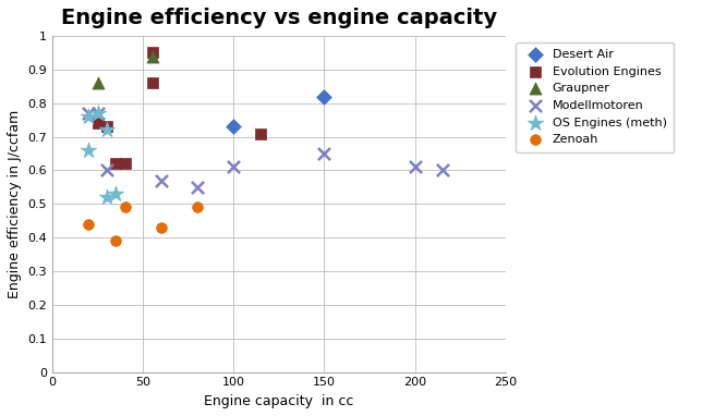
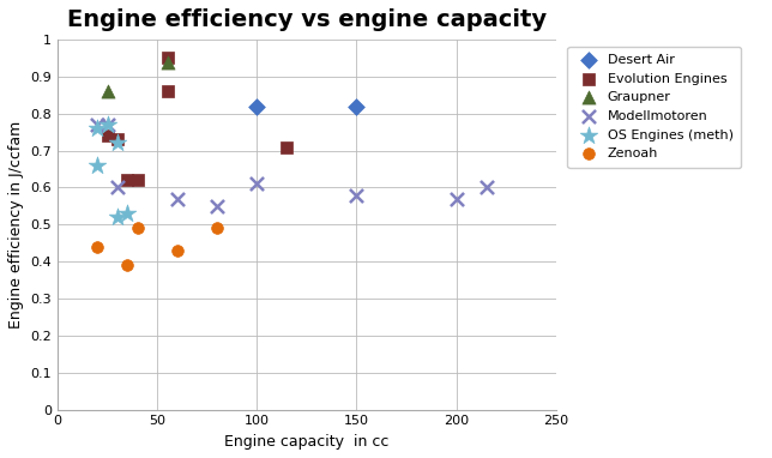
Desert Air/100: 0.73 -> 0.82
Modellmotoren/150: 0.65 -> 0.58
Modellmotoren/200: 0.61 -> 0.57
